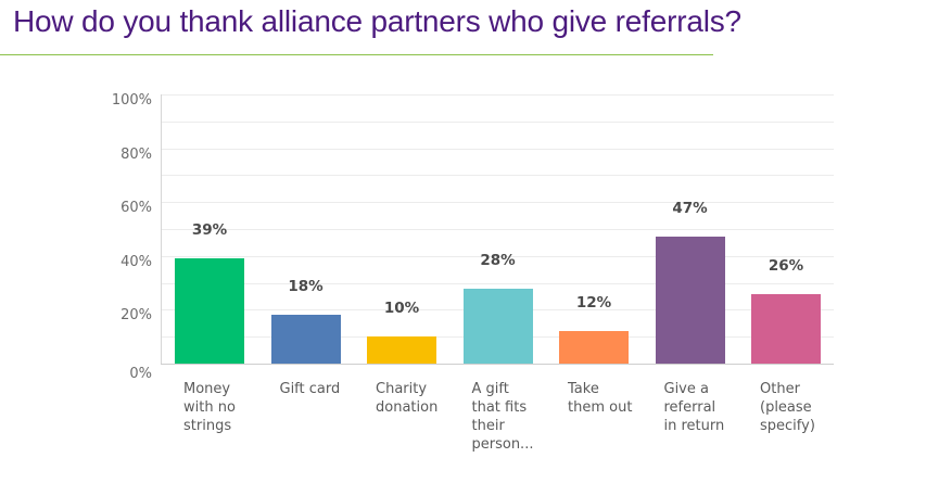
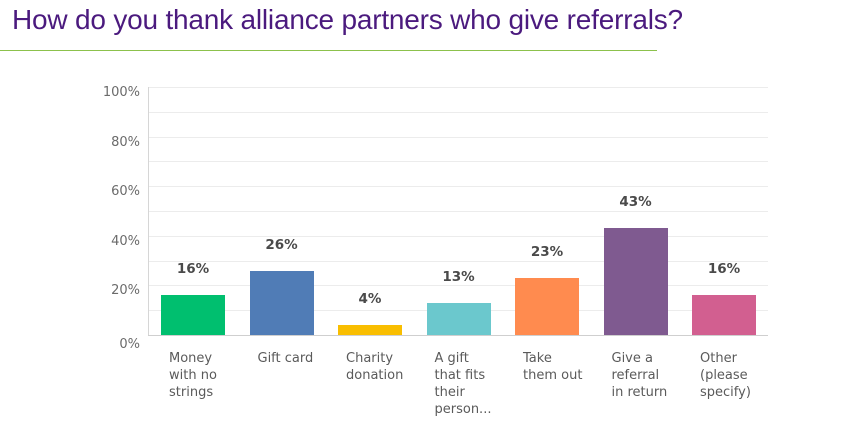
Money with no strings: 39% -> 16%
Gift card: 18% -> 26%
Charity donation: 10% -> 4%
A gift that fits their person...: 28% -> 13%
Take them out: 12% -> 23%
Give a referral in return: 47% -> 43%
Other (please specify): 26% -> 16%
